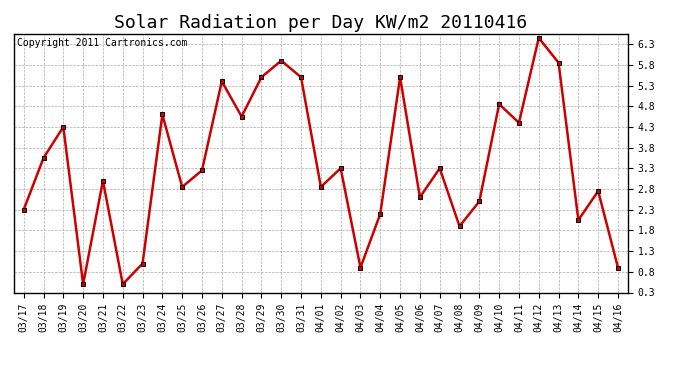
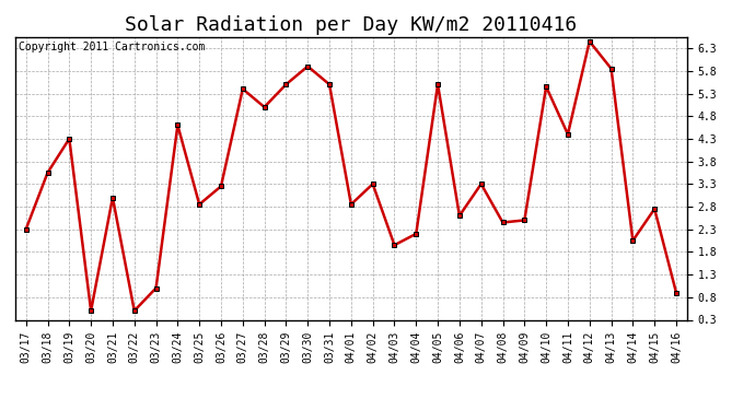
03/28: 4.55 -> 5.00
04/03: 0.90 -> 1.95
04/08: 1.90 -> 2.45
04/10: 4.85 -> 5.45
